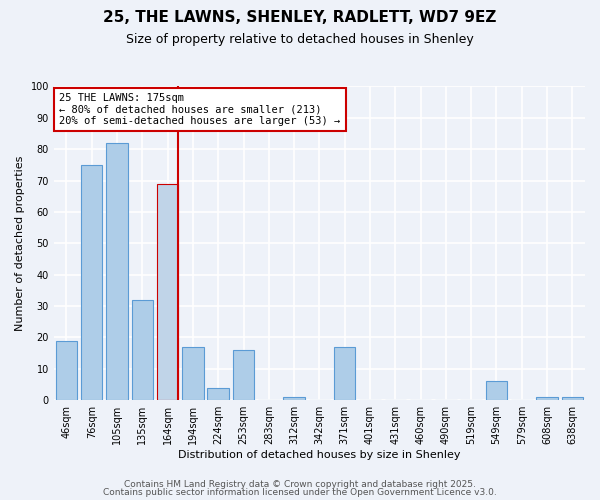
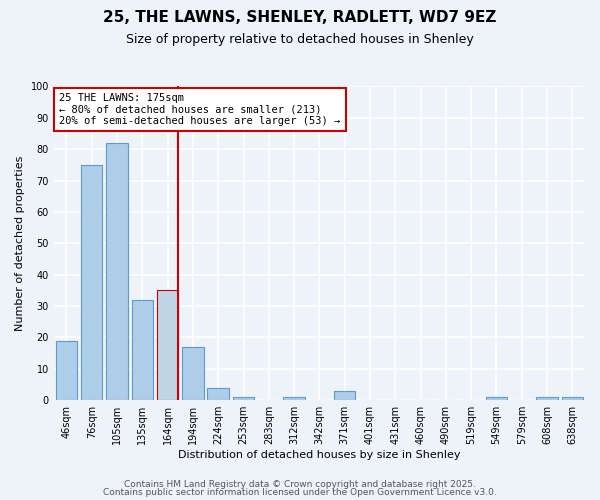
164sqm: 69 -> 35
253sqm: 16 -> 1
371sqm: 17 -> 3
549sqm: 6 -> 1
